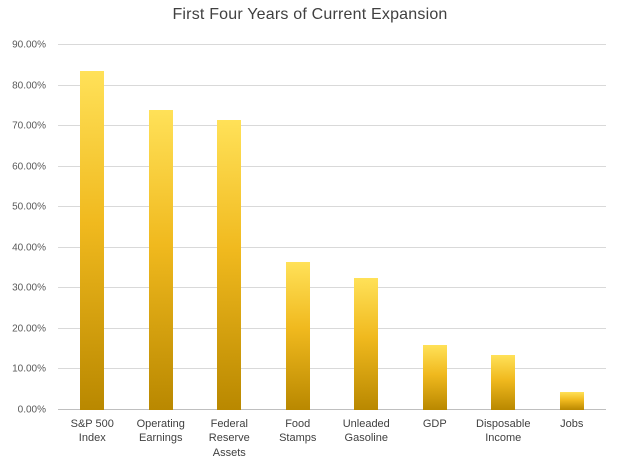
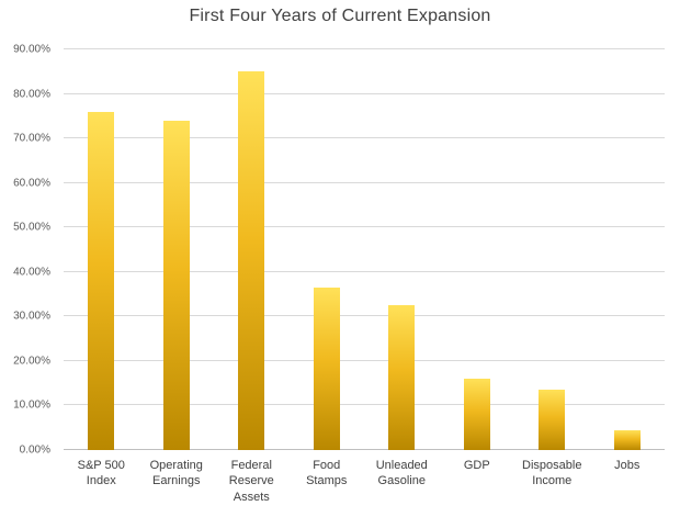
S&P 500 Index: 84% -> 76%
Federal Reserve Assets: 72% -> 85%
